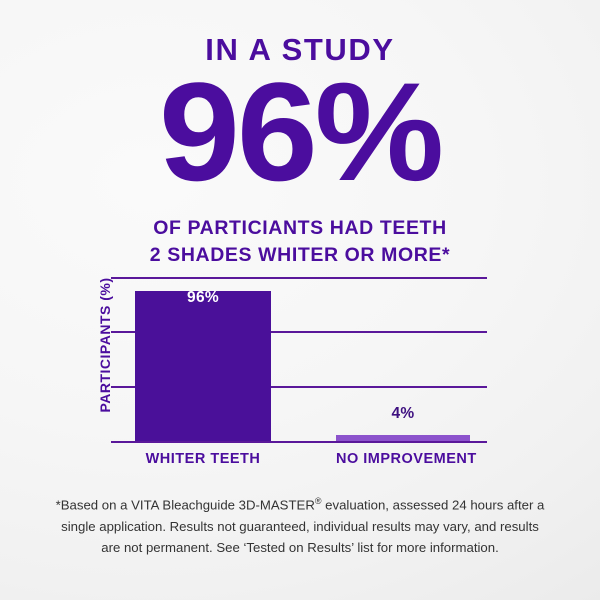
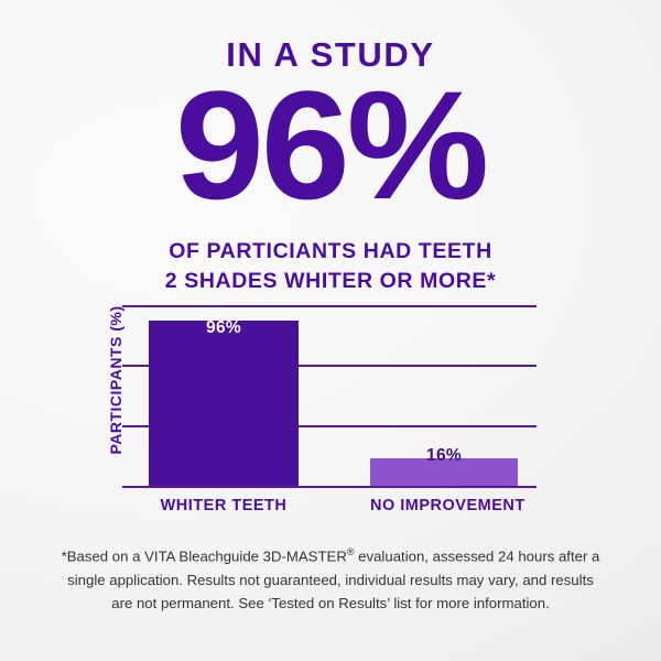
NO IMPROVEMENT: 4% -> 16%
